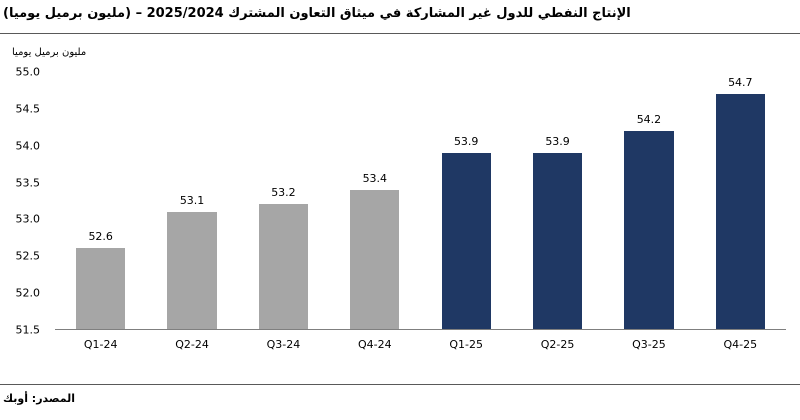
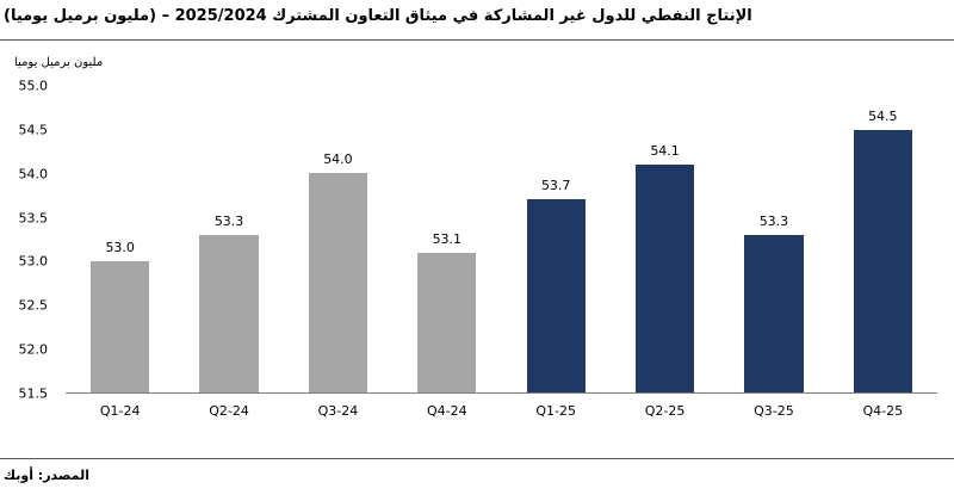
Q1-24: 52.6 -> 53.0
Q2-24: 53.1 -> 53.3
Q3-24: 53.2 -> 54.0
Q4-24: 53.4 -> 53.1
Q1-25: 53.9 -> 53.7
Q2-25: 53.9 -> 54.1
Q3-25: 54.2 -> 53.3
Q4-25: 54.7 -> 54.5
